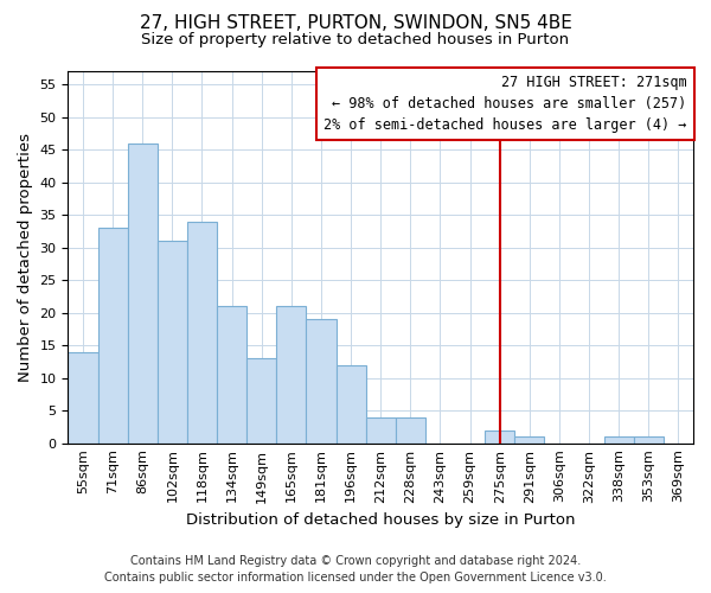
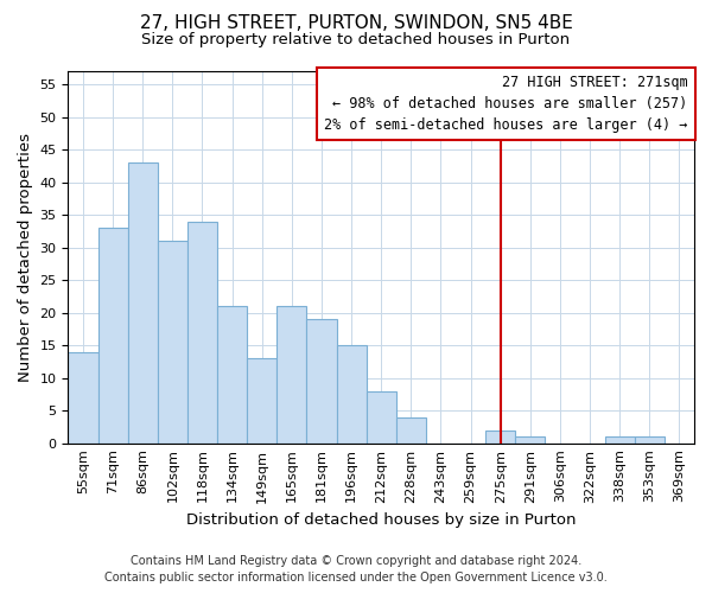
86sqm: 46 -> 43
196sqm: 12 -> 15
212sqm: 4 -> 8
